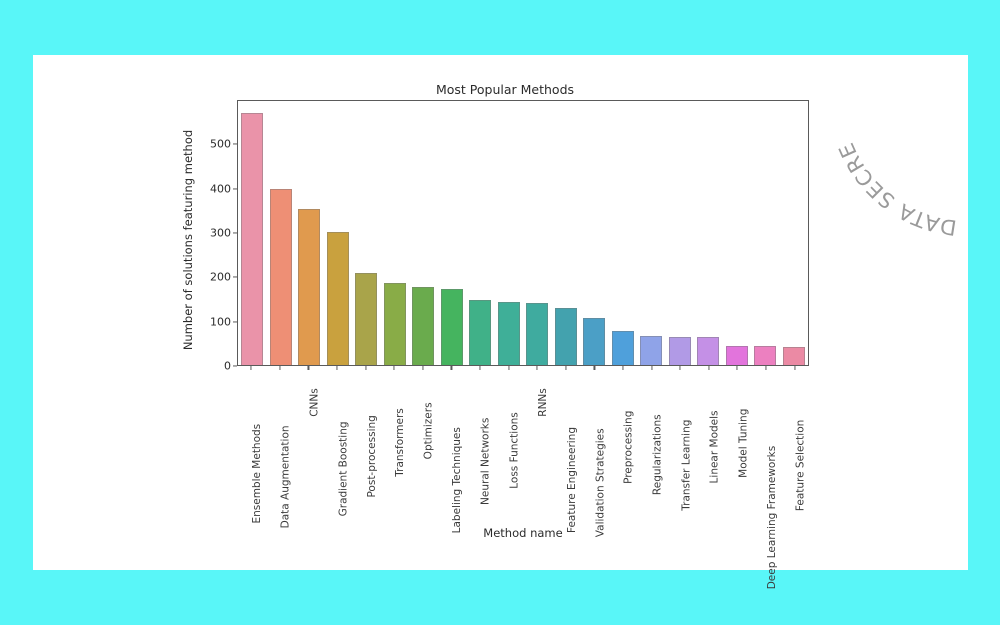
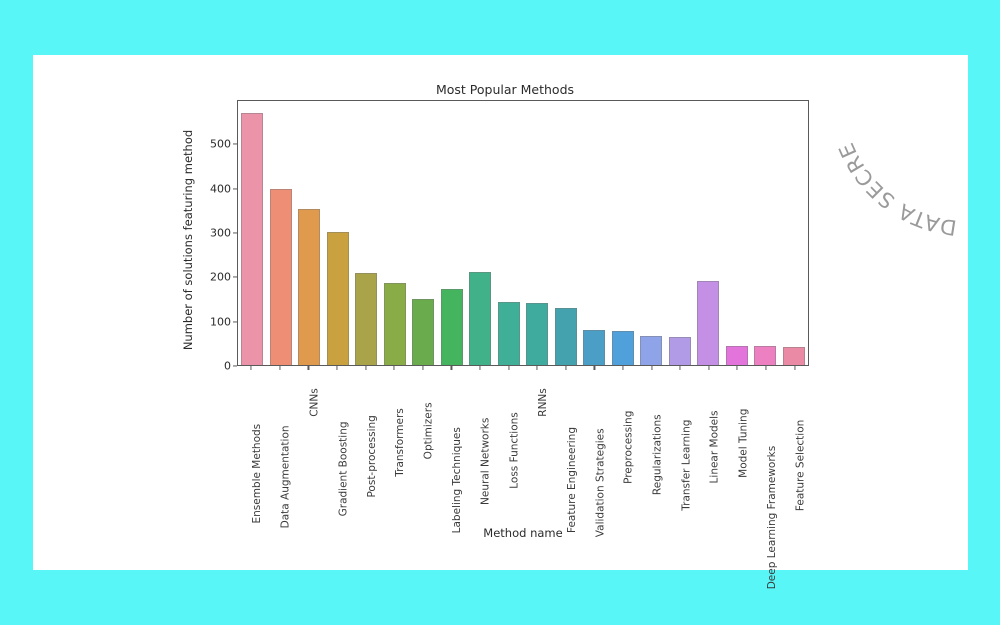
Optimizers: 180 -> 150
Neural Networks: 150 -> 210
Validation Strategies: 110 -> 80
Linear Models: 60 -> 190
